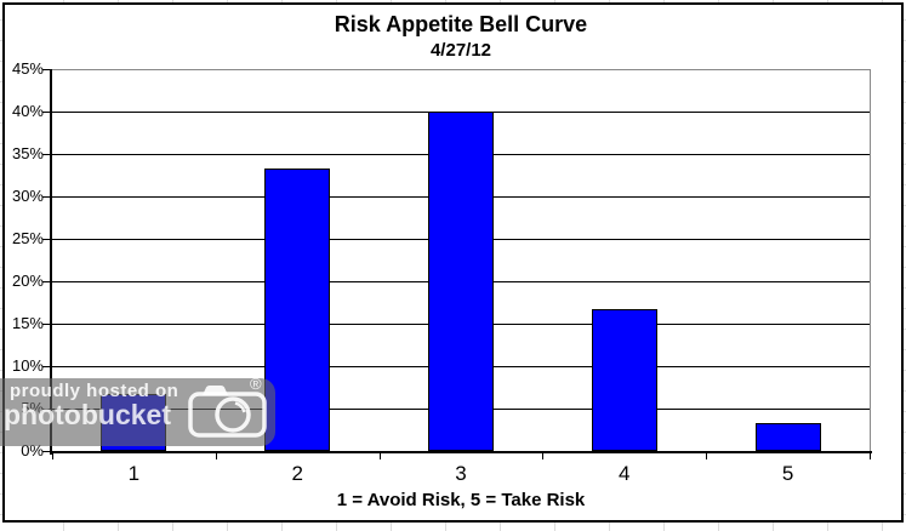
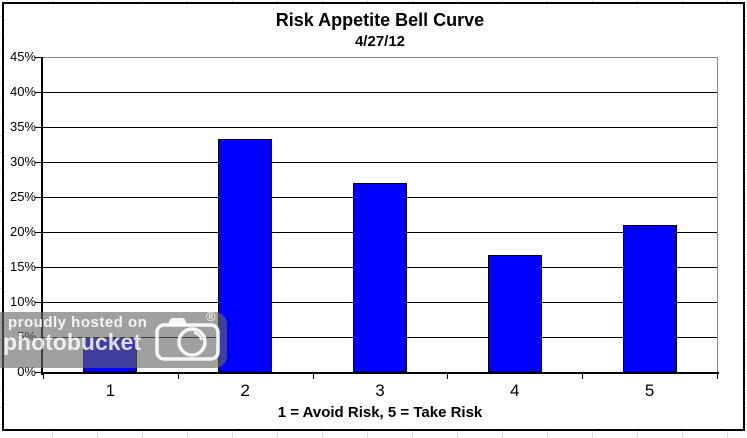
1: 7% -> 5%
3: 40% -> 27%
5: 3% -> 21%
